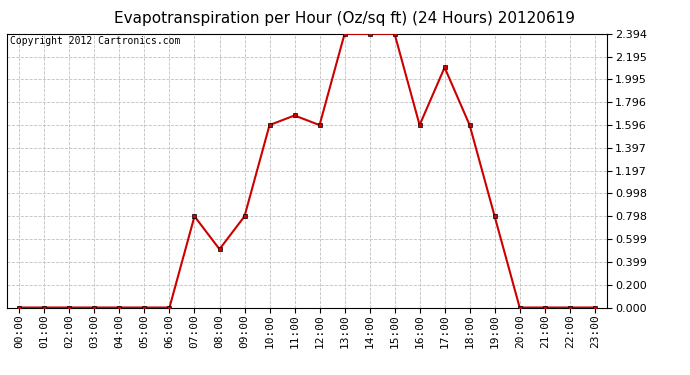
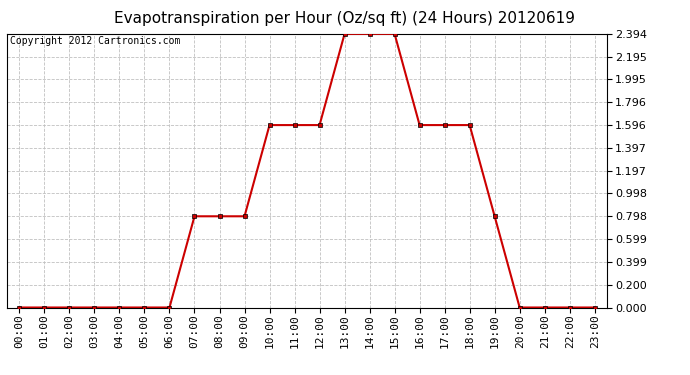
08:00: 0.51 -> 0.80
11:00: 1.68 -> 1.60
17:00: 2.10 -> 1.60
